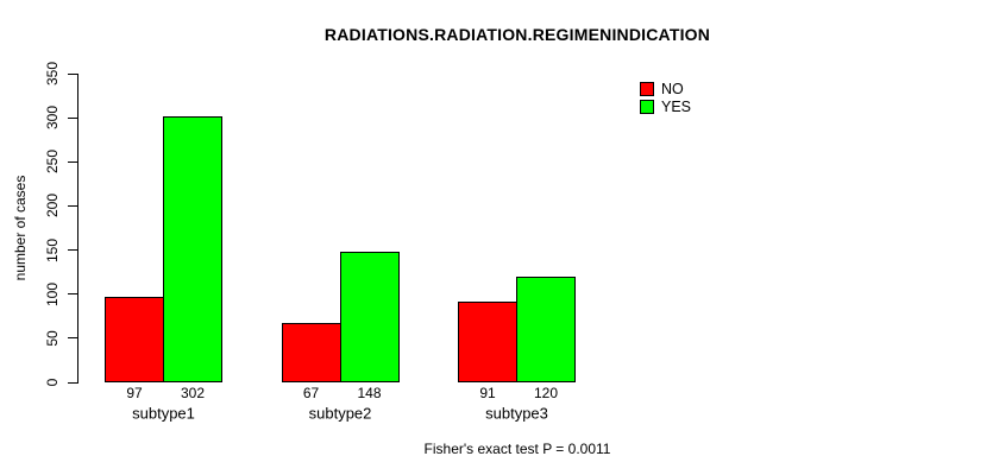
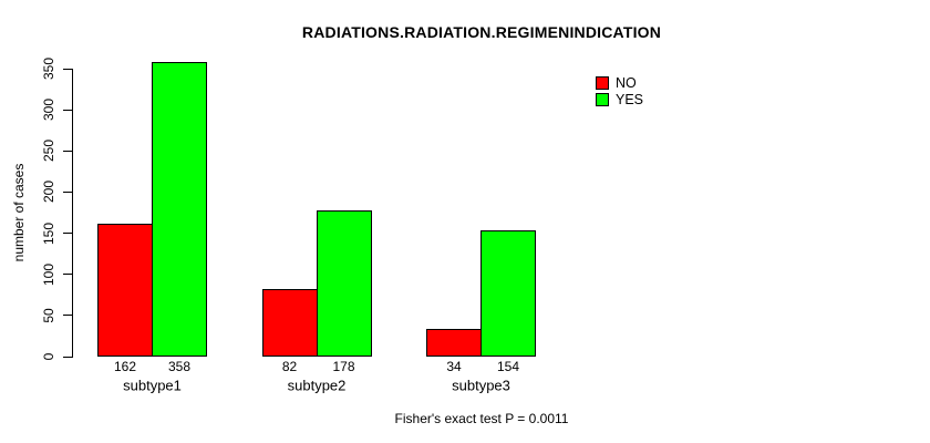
NO/subtype1: 97 -> 162
YES/subtype1: 302 -> 358
NO/subtype2: 67 -> 82
YES/subtype2: 148 -> 178
NO/subtype3: 91 -> 34
YES/subtype3: 120 -> 154
